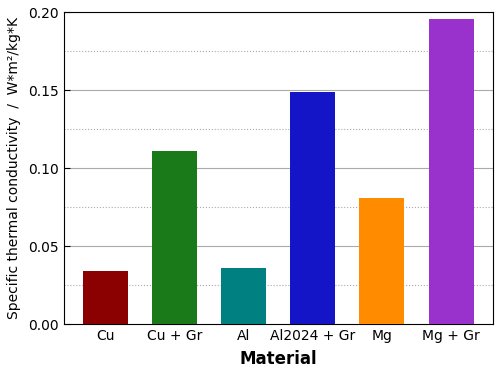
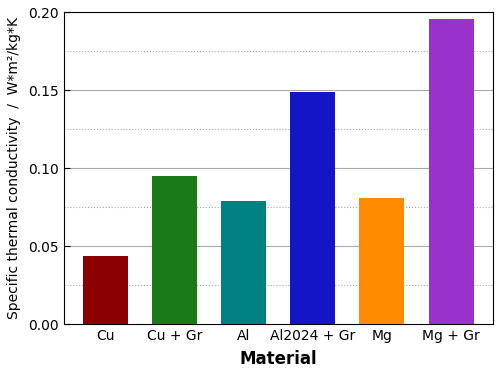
Cu: 0.034 -> 0.044
Cu + Gr: 0.111 -> 0.095
Al: 0.036 -> 0.079
